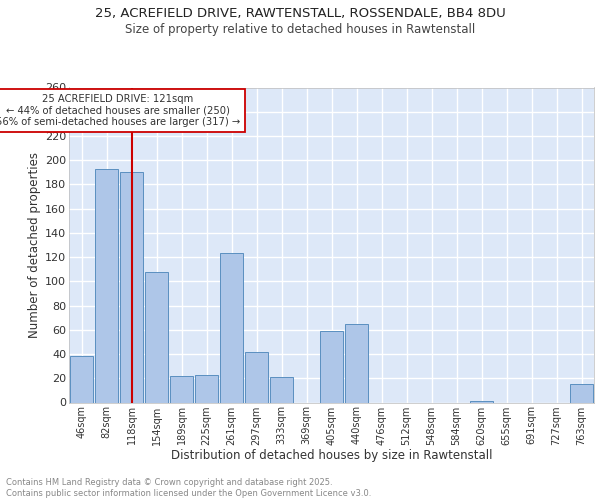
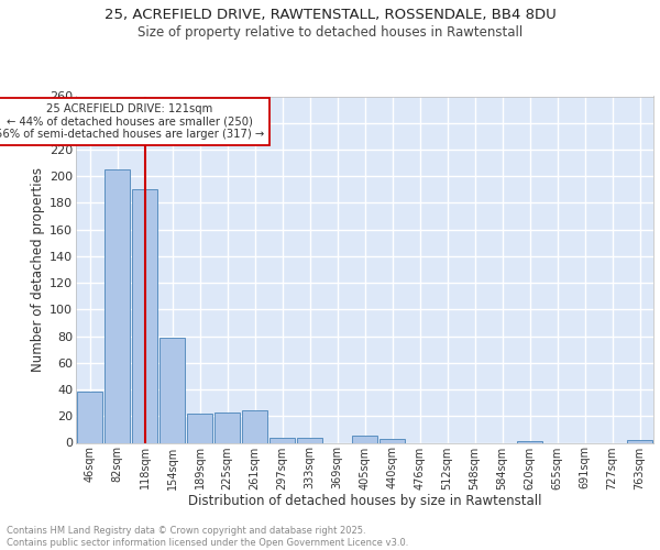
82sqm: 193 -> 205
154sqm: 108 -> 79
261sqm: 123 -> 24
297sqm: 42 -> 4
333sqm: 21 -> 4
405sqm: 59 -> 5
440sqm: 65 -> 3
763sqm: 15 -> 2
